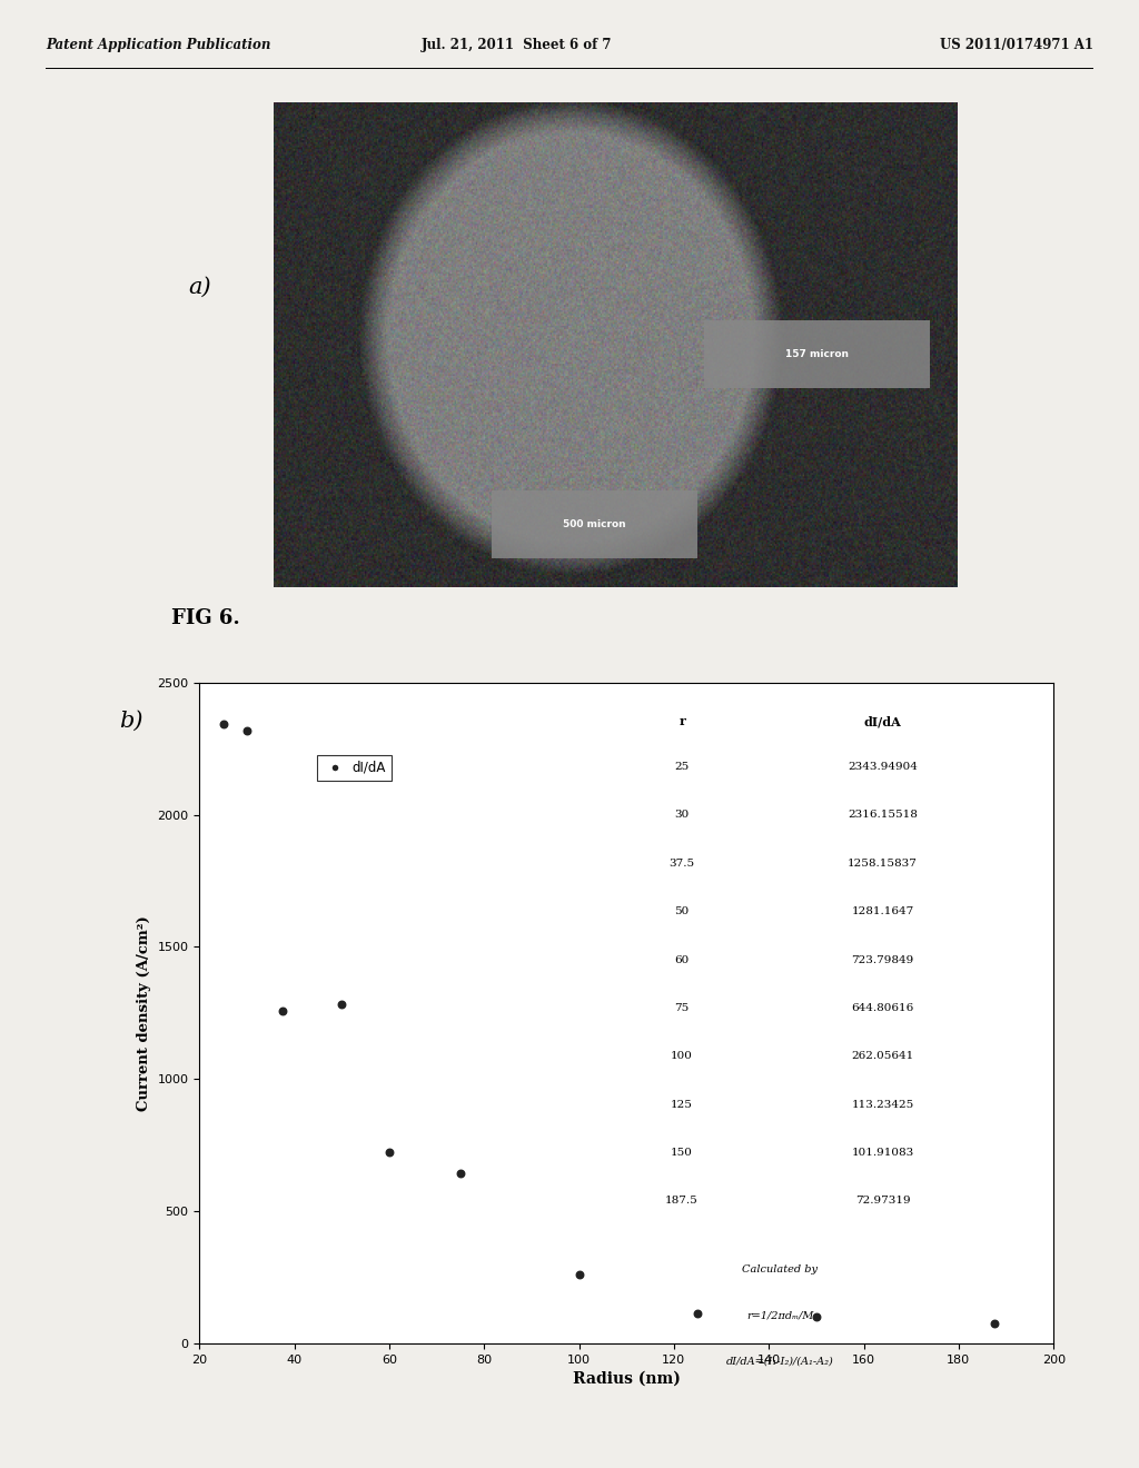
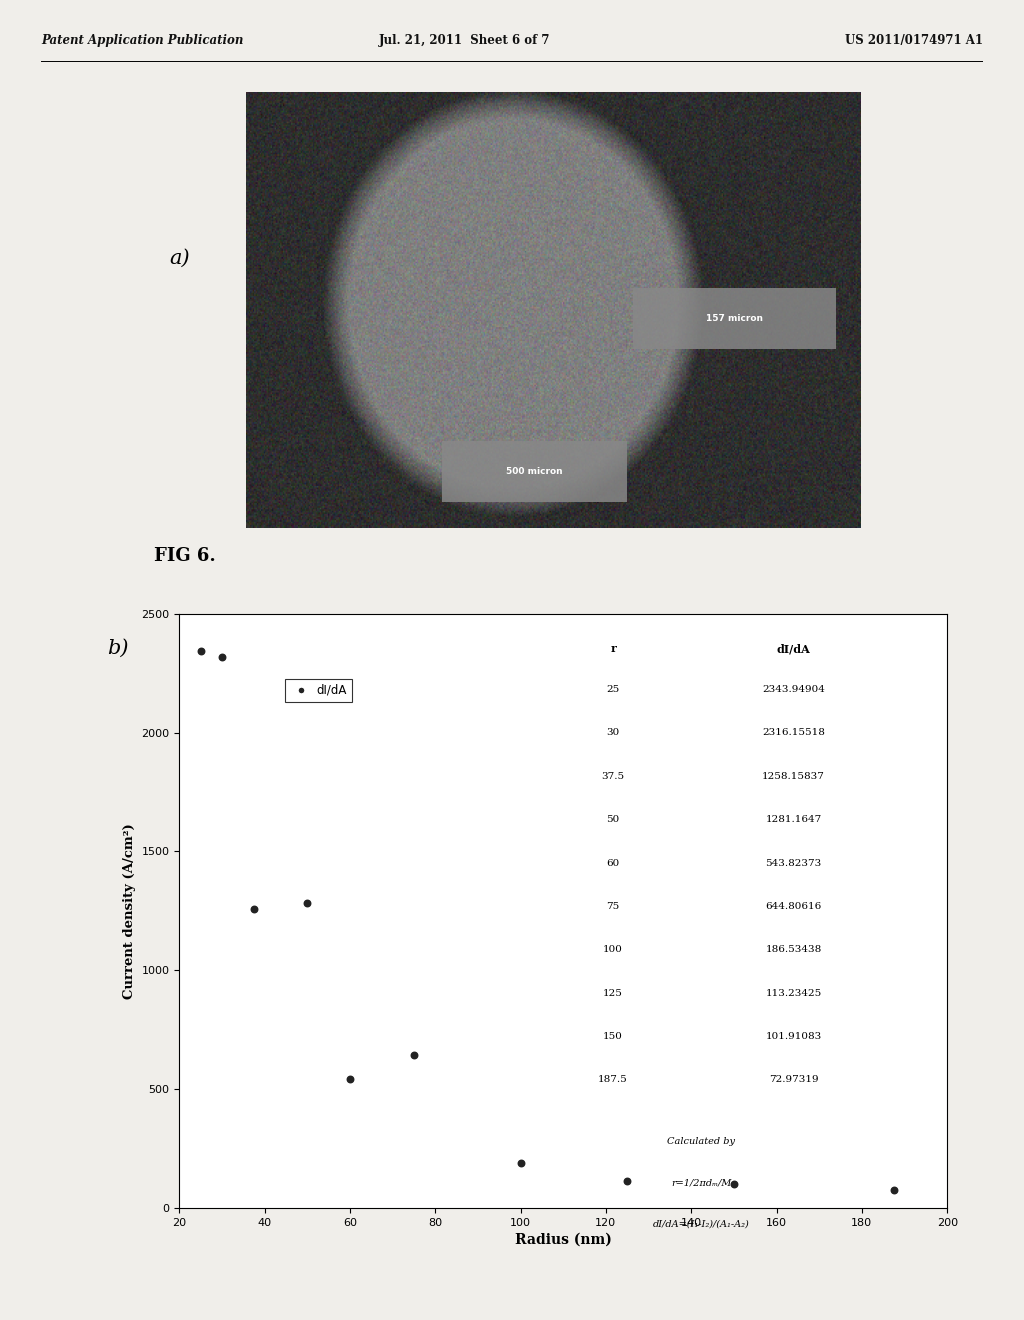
60: 723.79849 -> 543.82373
100: 262.05641 -> 186.53438
